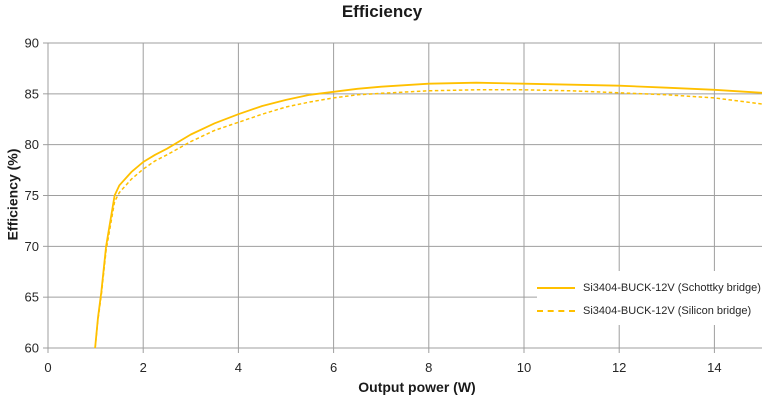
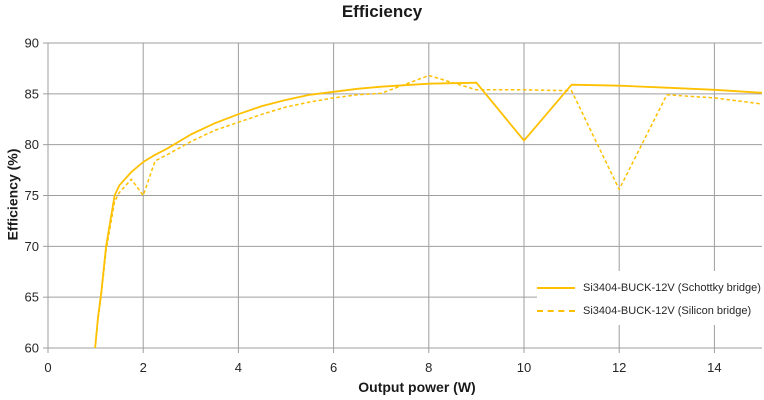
Si3404-BUCK-12V (Silicon bridge)/2: 77.6 -> 75.0
Si3404-BUCK-12V (Silicon bridge)/8: 85.3 -> 86.8
Si3404-BUCK-12V (Schottky bridge)/10: 86.0 -> 80.4
Si3404-BUCK-12V (Silicon bridge)/12: 85.1 -> 75.6
